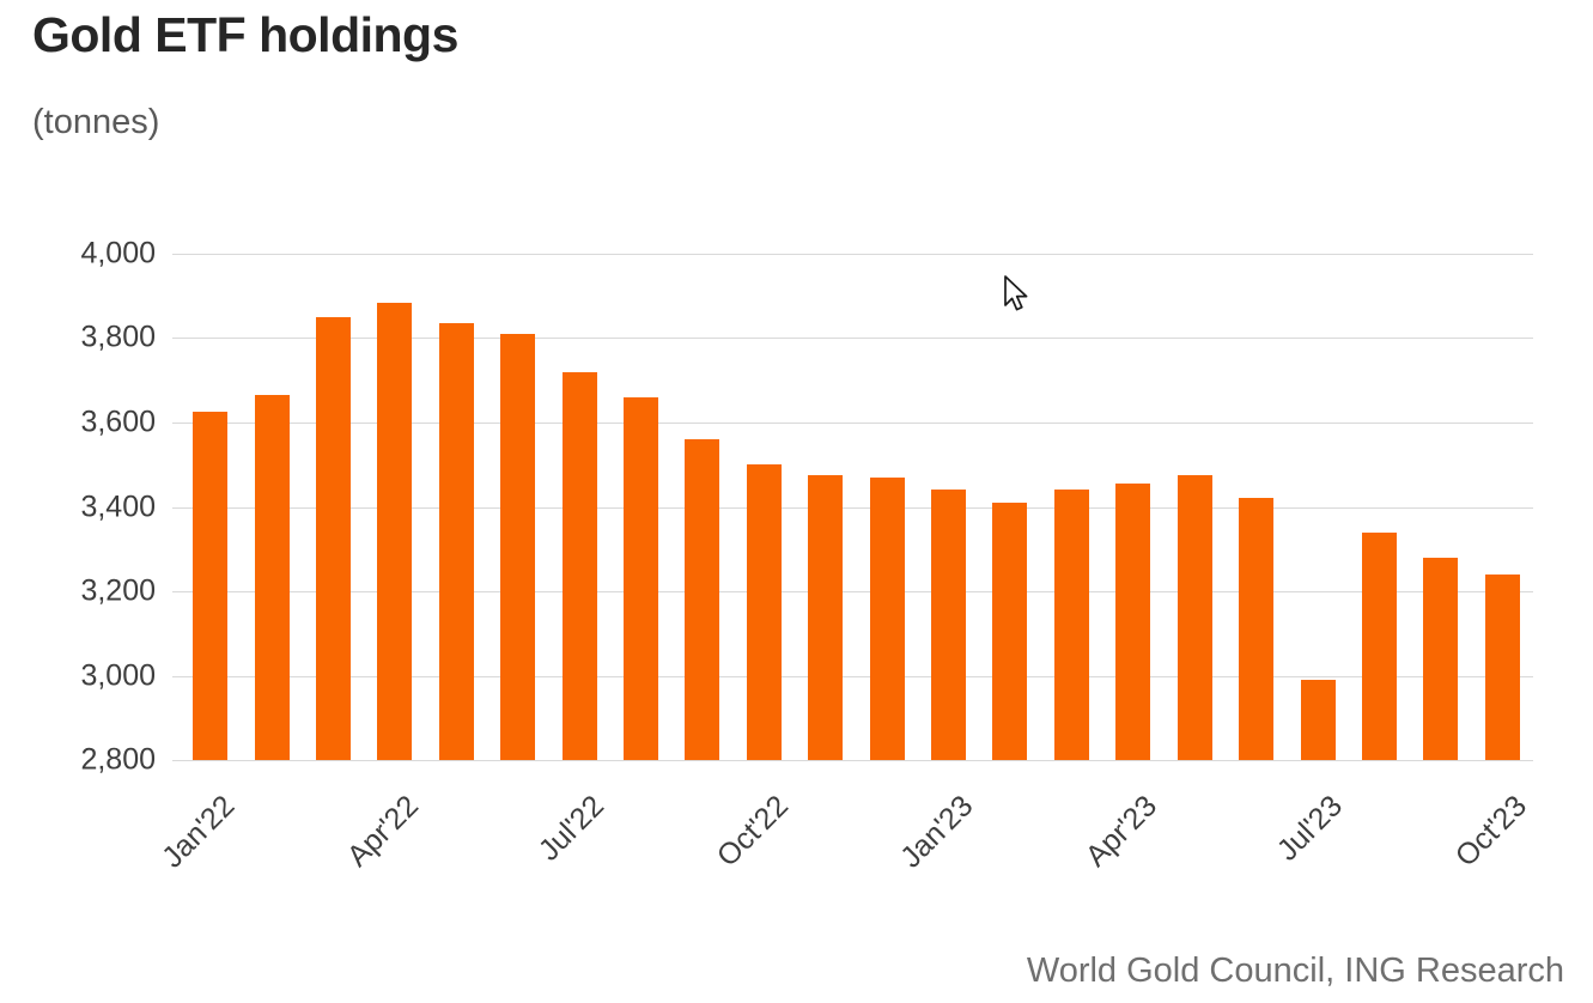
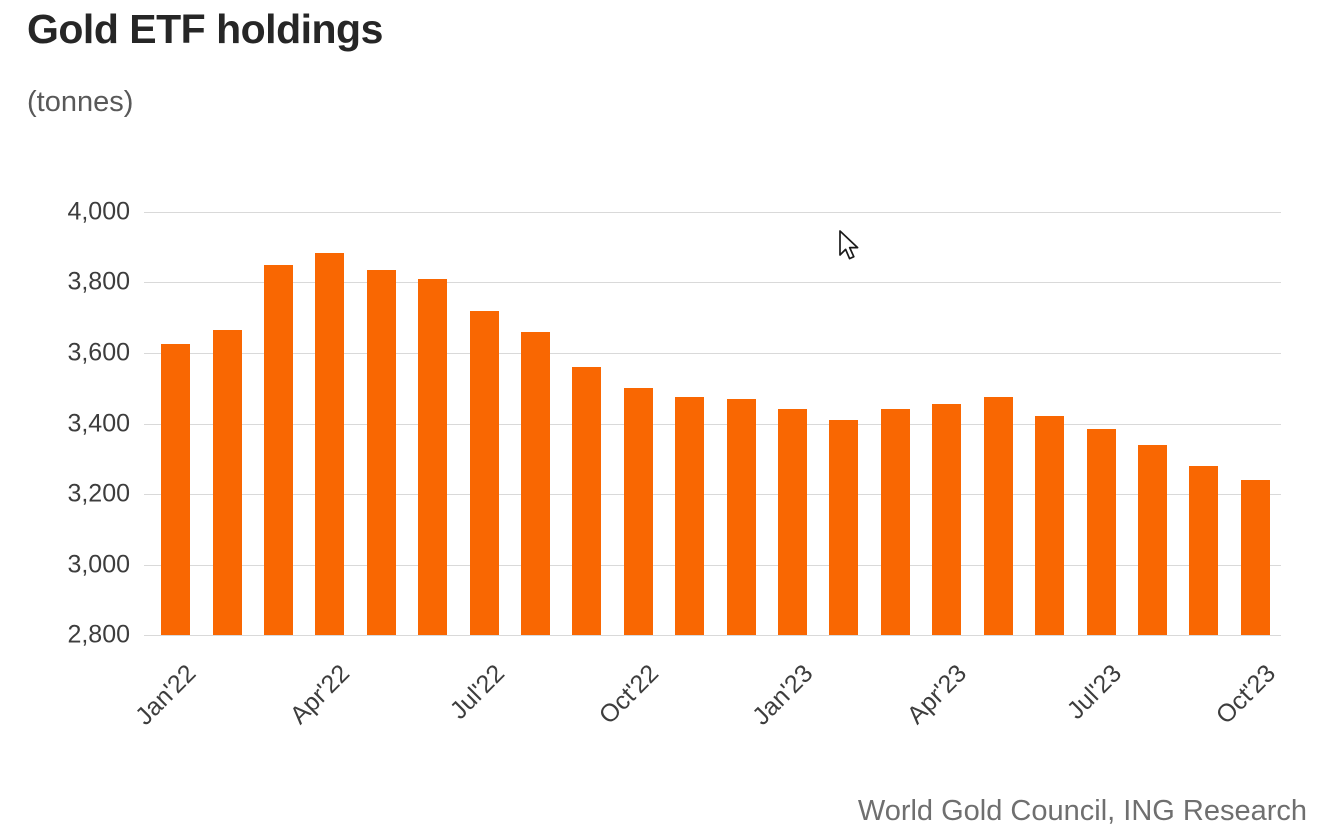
Jul'23: 2990 -> 3380
